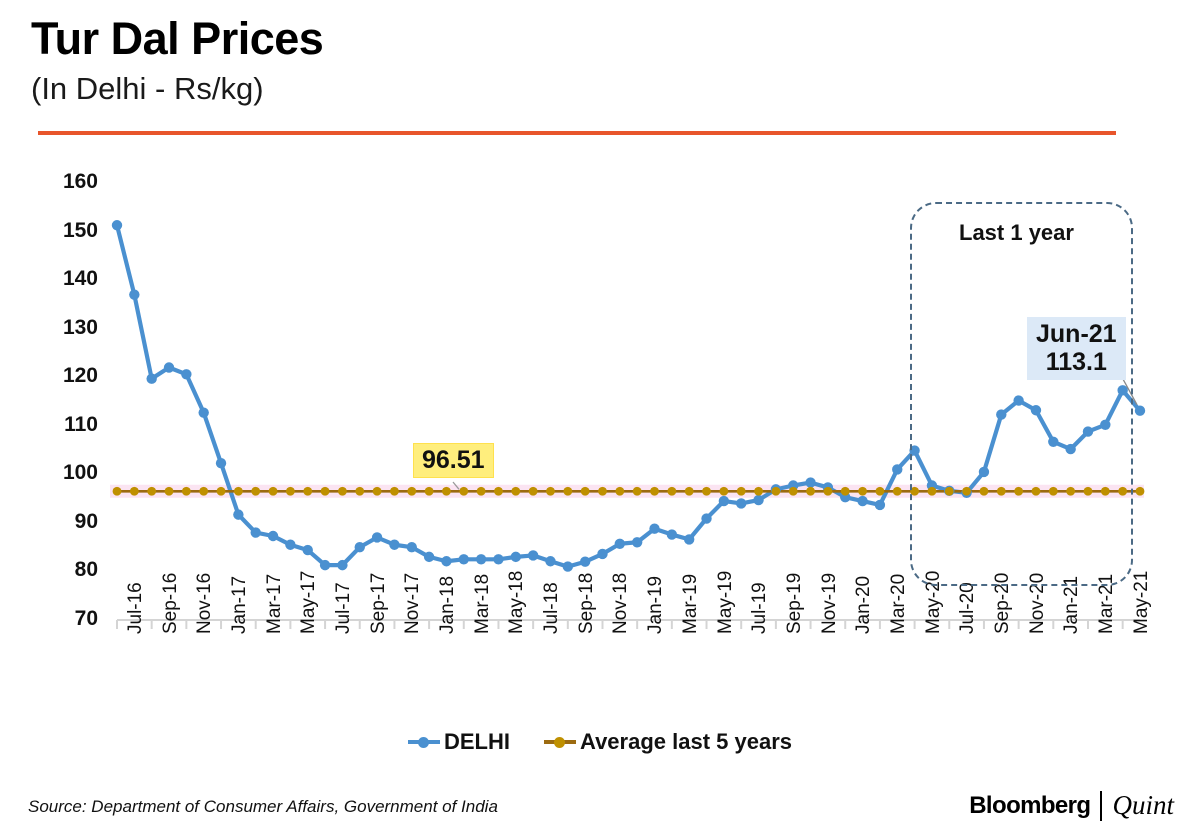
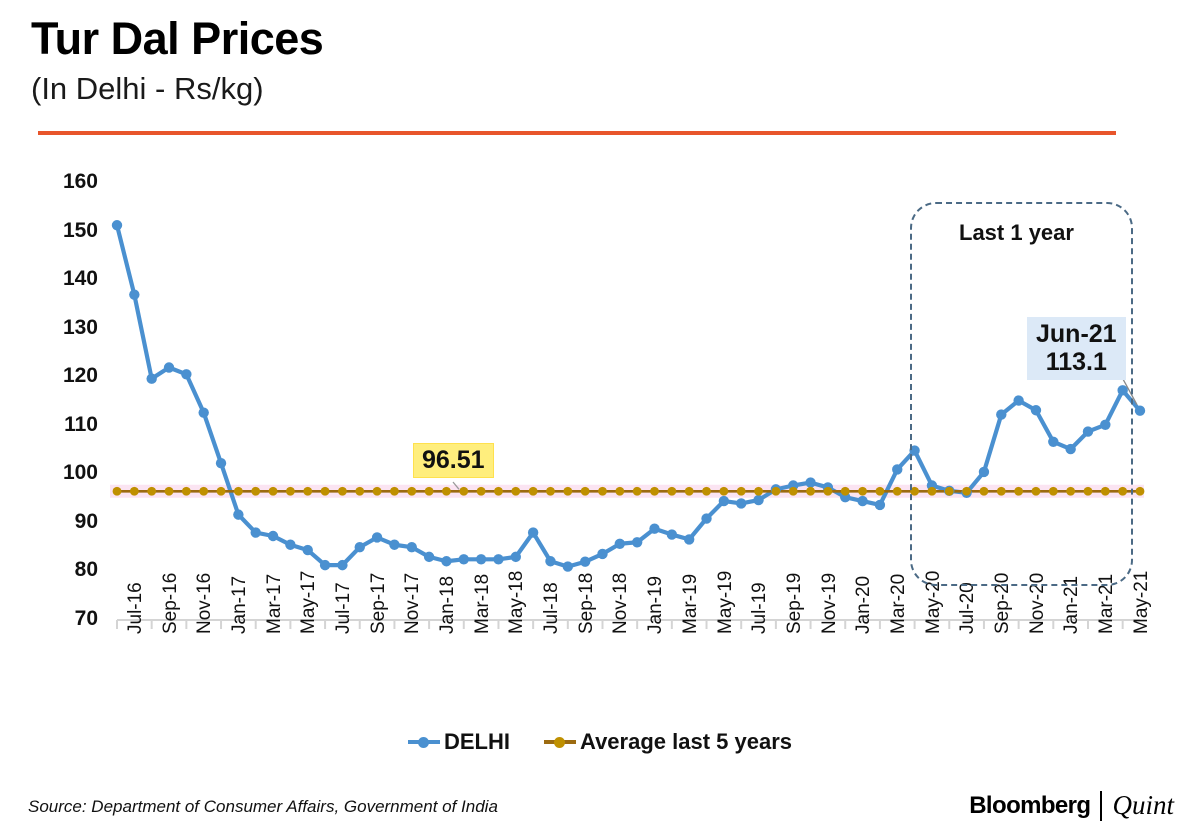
DELHI/Jul-18: 83 -> 88
